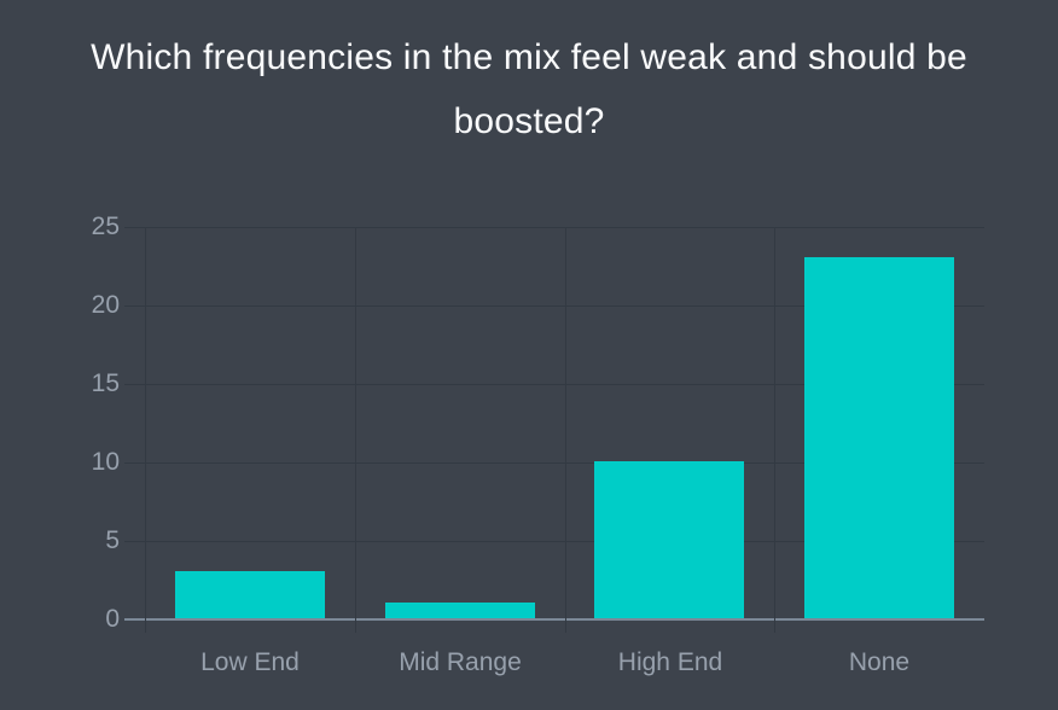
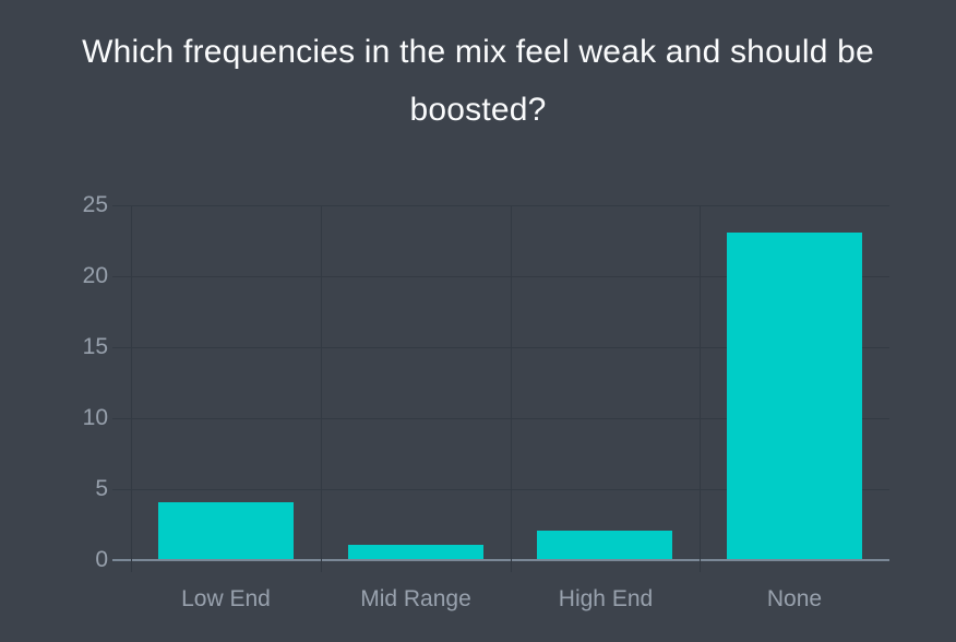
Low End: 3 -> 4
High End: 10 -> 2
